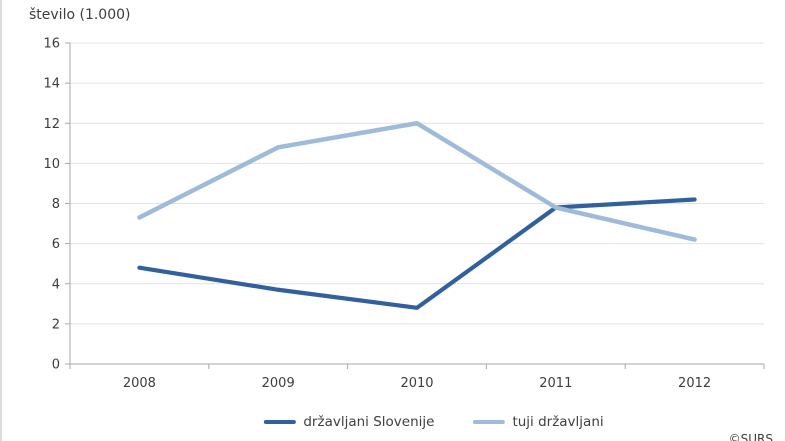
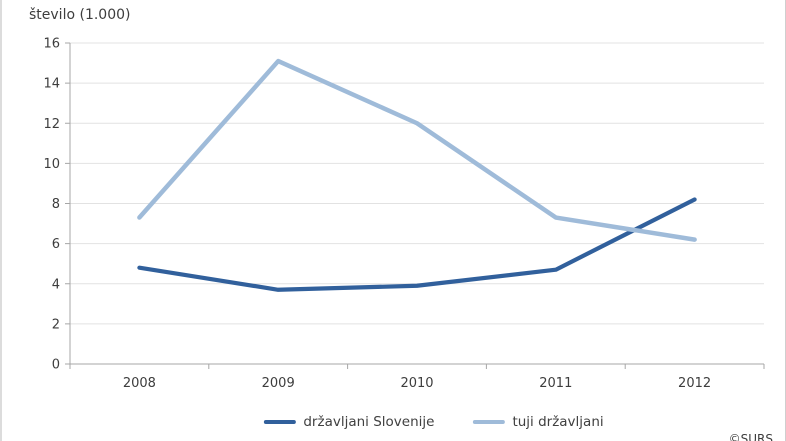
tuji državljani/2009: 10.8 -> 15.1
državljani Slovenije/2010: 2.8 -> 3.9
državljani Slovenije/2011: 7.8 -> 4.7
tuji državljani/2011: 7.8 -> 7.3
